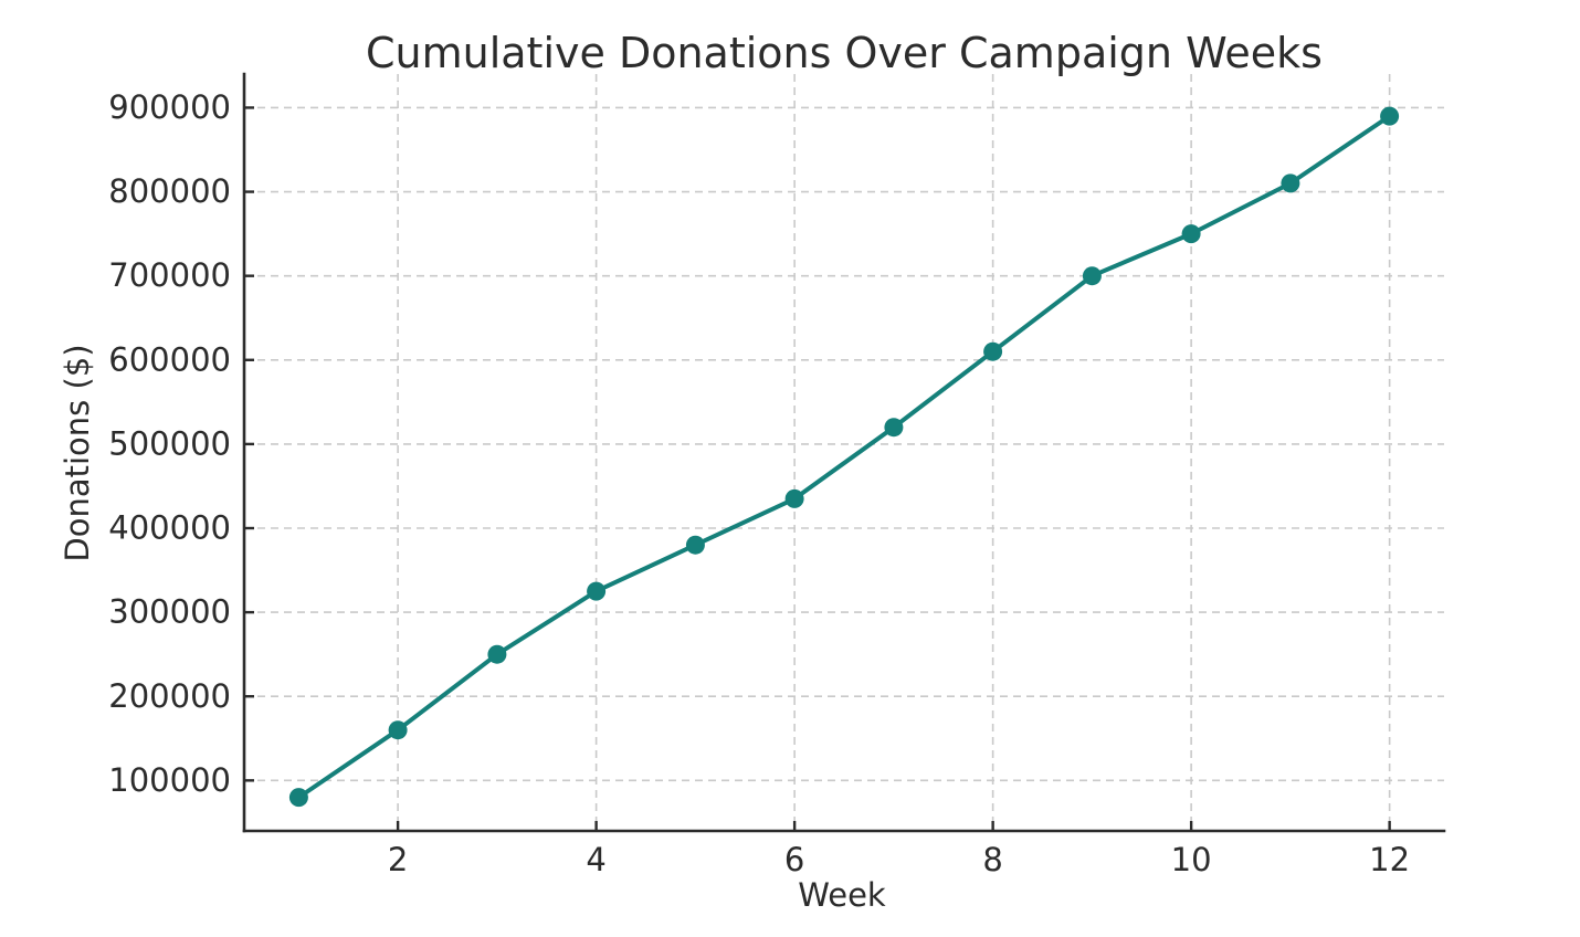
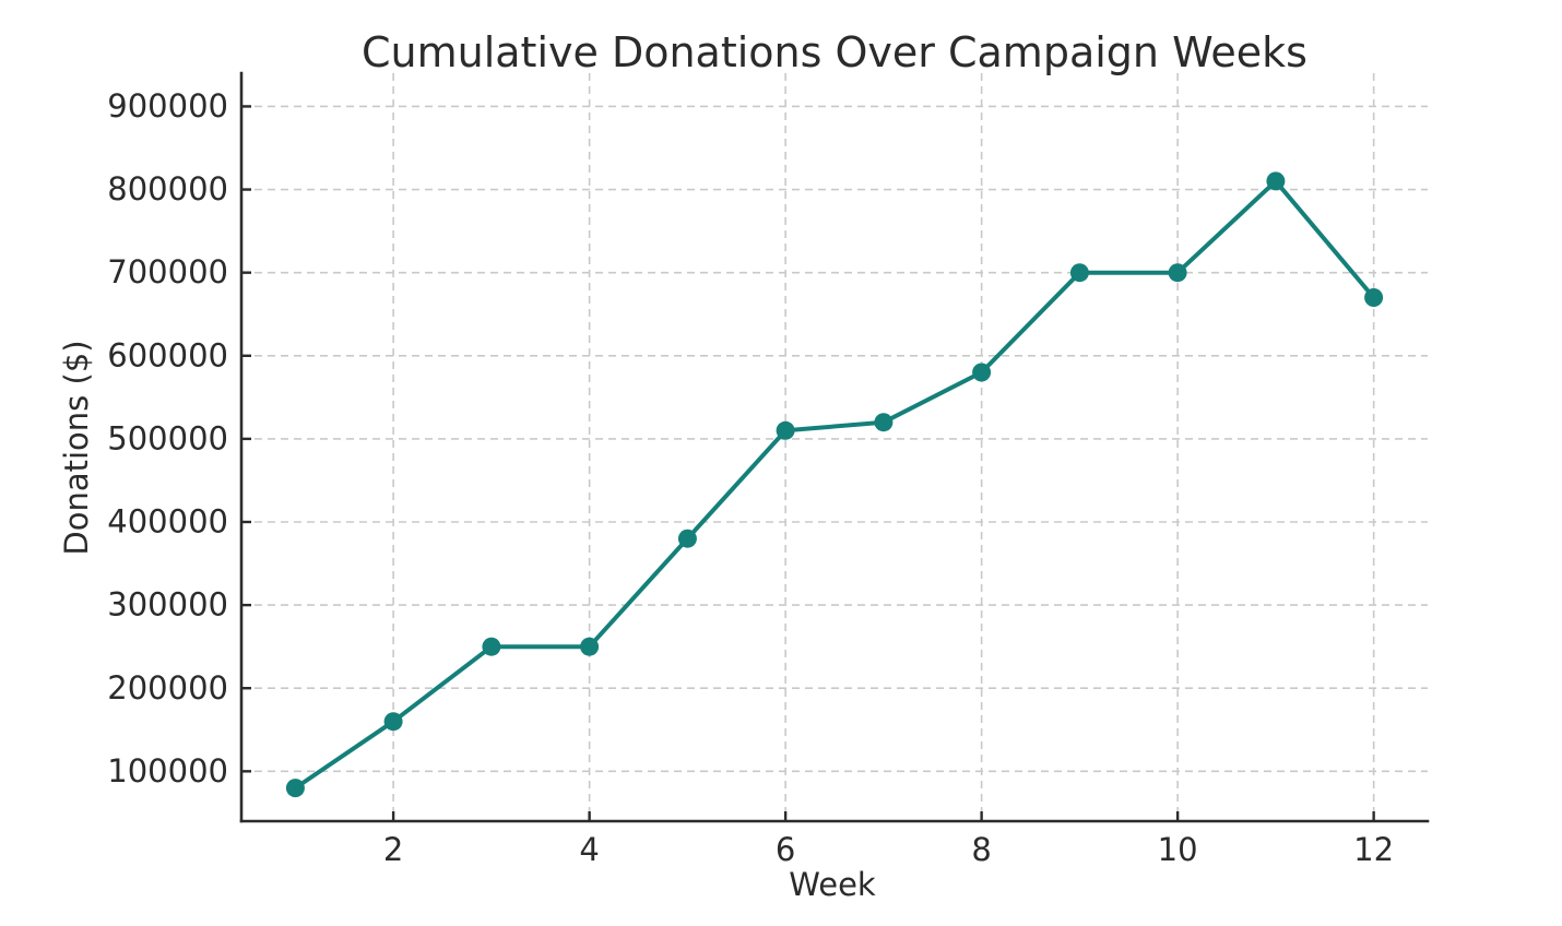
4: 320000 -> 250000
6: 440000 -> 510000
8: 610000 -> 580000
10: 750000 -> 700000
12: 890000 -> 670000
